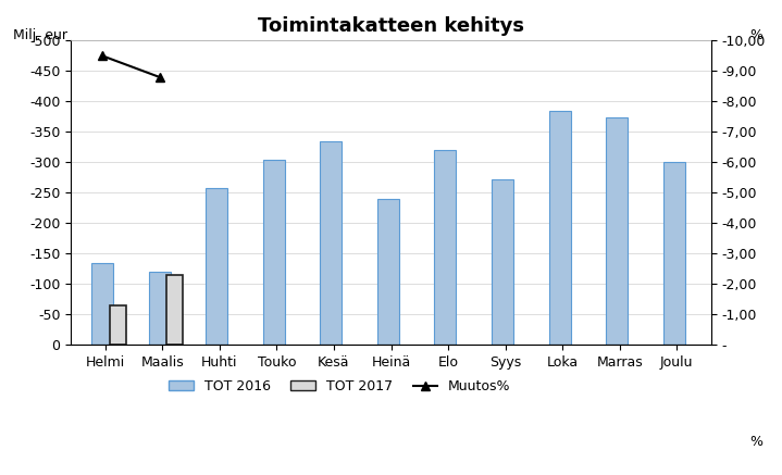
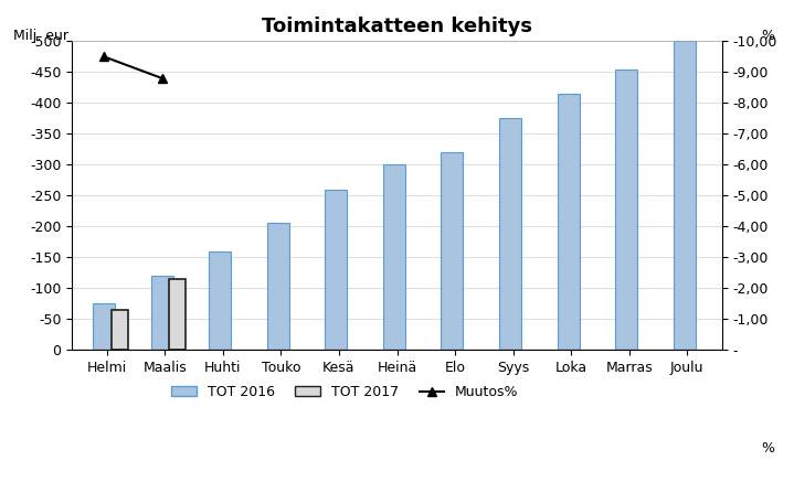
TOT 2016/Helmi: -134 -> -75
TOT 2016/Huhti: -258 -> -160
TOT 2016/Touko: -304 -> -205
TOT 2016/Kesä: -334 -> -260
TOT 2016/Heinä: -240 -> -300
TOT 2016/Syys: -272 -> -375
TOT 2016/Loka: -384 -> -415
TOT 2016/Marras: -374 -> -455
TOT 2016/Joulu: -300 -> -500
